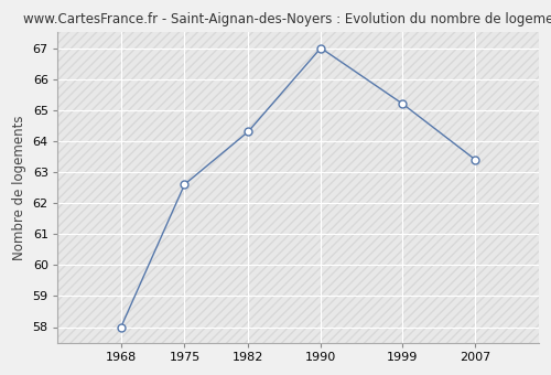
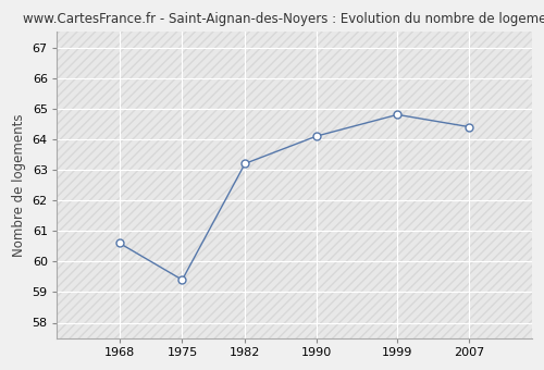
1968: 58.0 -> 60.6
1975: 62.6 -> 59.4
1982: 64.3 -> 63.2
1990: 67.0 -> 64.1
1999: 65.2 -> 64.8
2007: 63.4 -> 64.4
